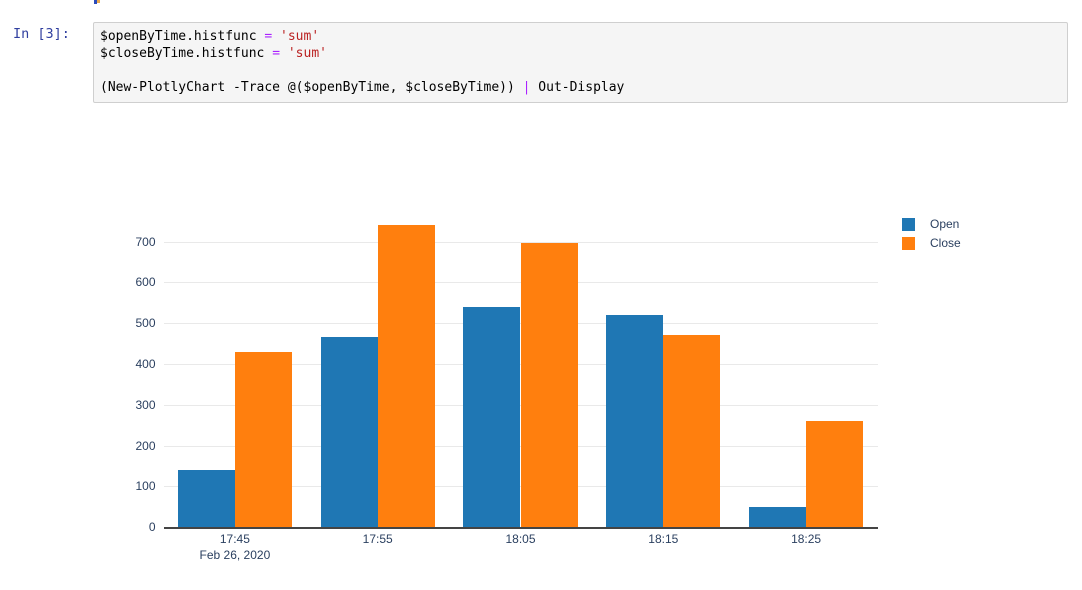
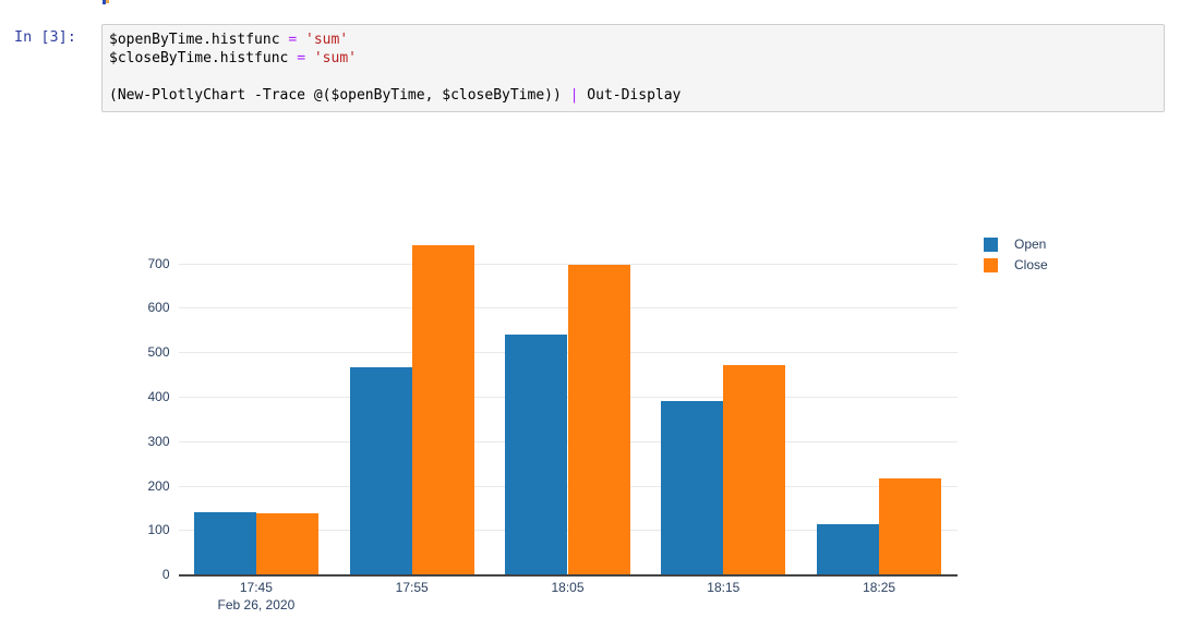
Close/17:45: 430 -> 140
Open/18:15: 520 -> 390
Open/18:25: 50 -> 110
Close/18:25: 260 -> 220
